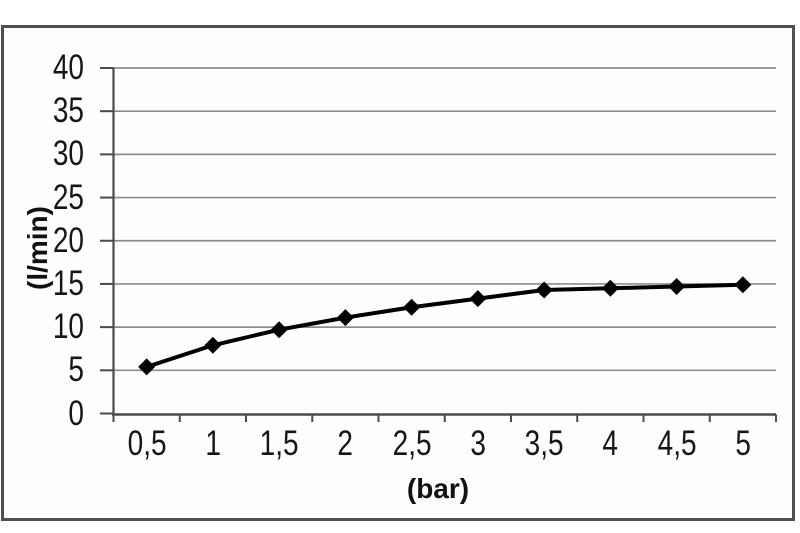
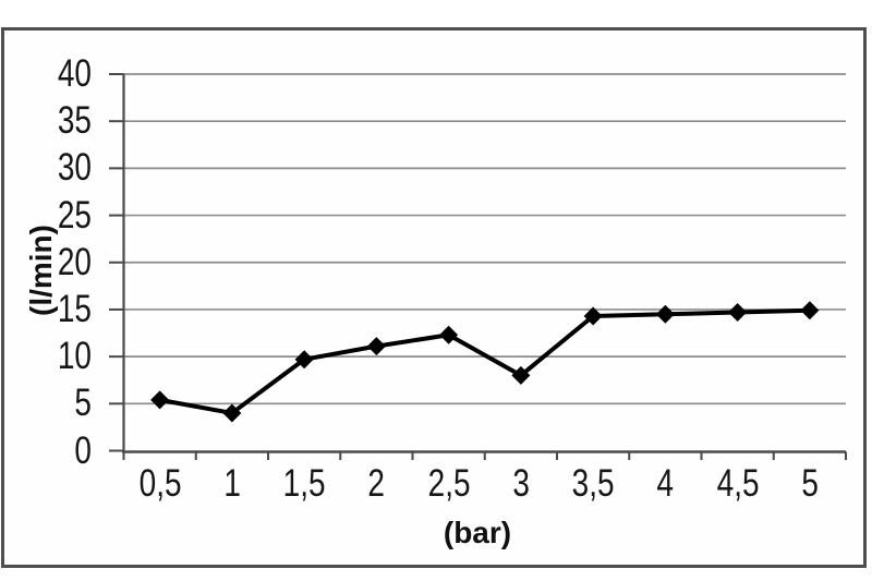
1: 8 -> 4
3: 13 -> 8
